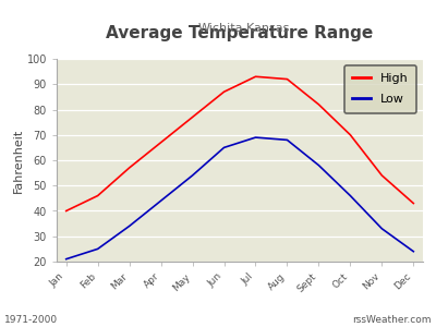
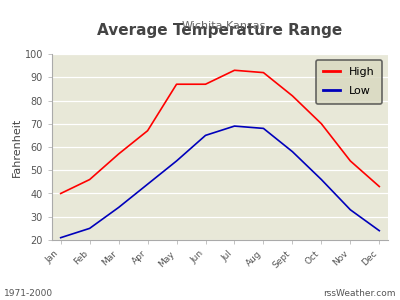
High/May: 77 -> 87
